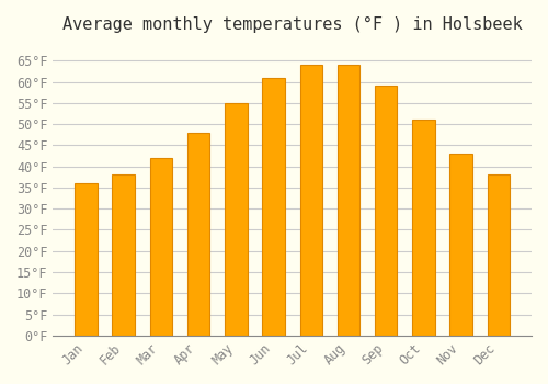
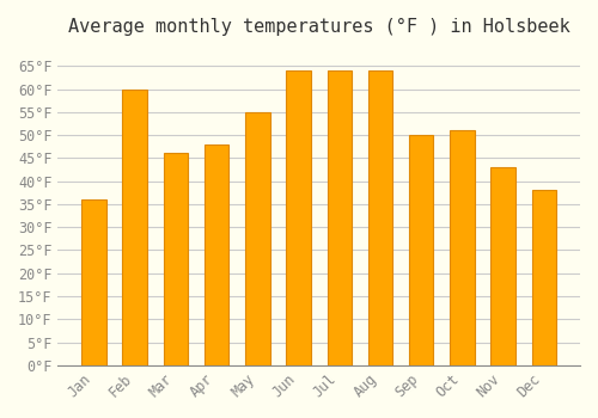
Feb: 38°F -> 60°F
Mar: 42°F -> 46°F
Jun: 61°F -> 64°F
Sep: 59°F -> 50°F
